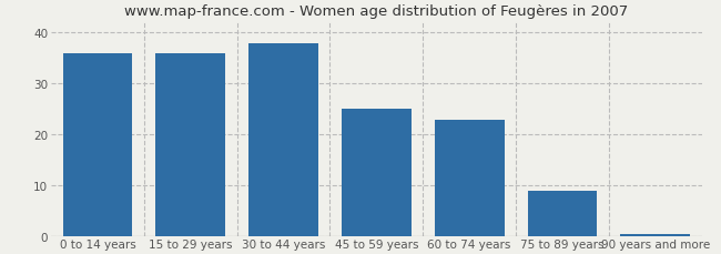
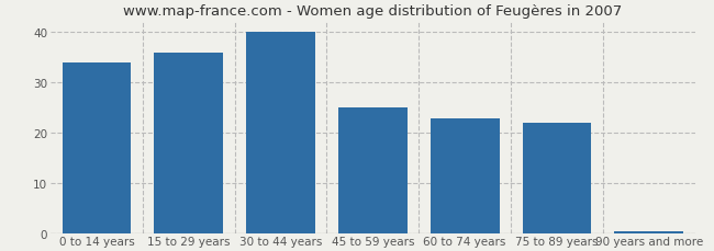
0 to 14 years: 36.0 -> 34.0
30 to 44 years: 38.0 -> 40.0
75 to 89 years: 9.0 -> 22.0
